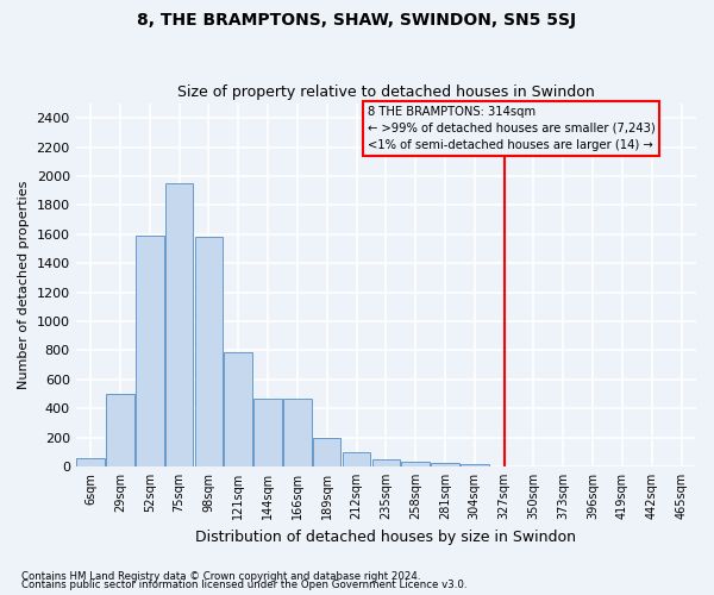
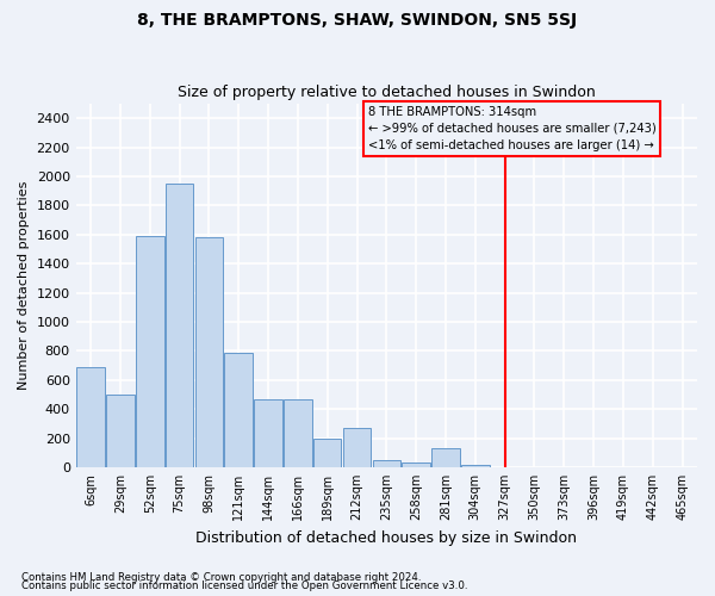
6sqm: 60 -> 690
212sqm: 100 -> 270
281sqm: 20 -> 130
